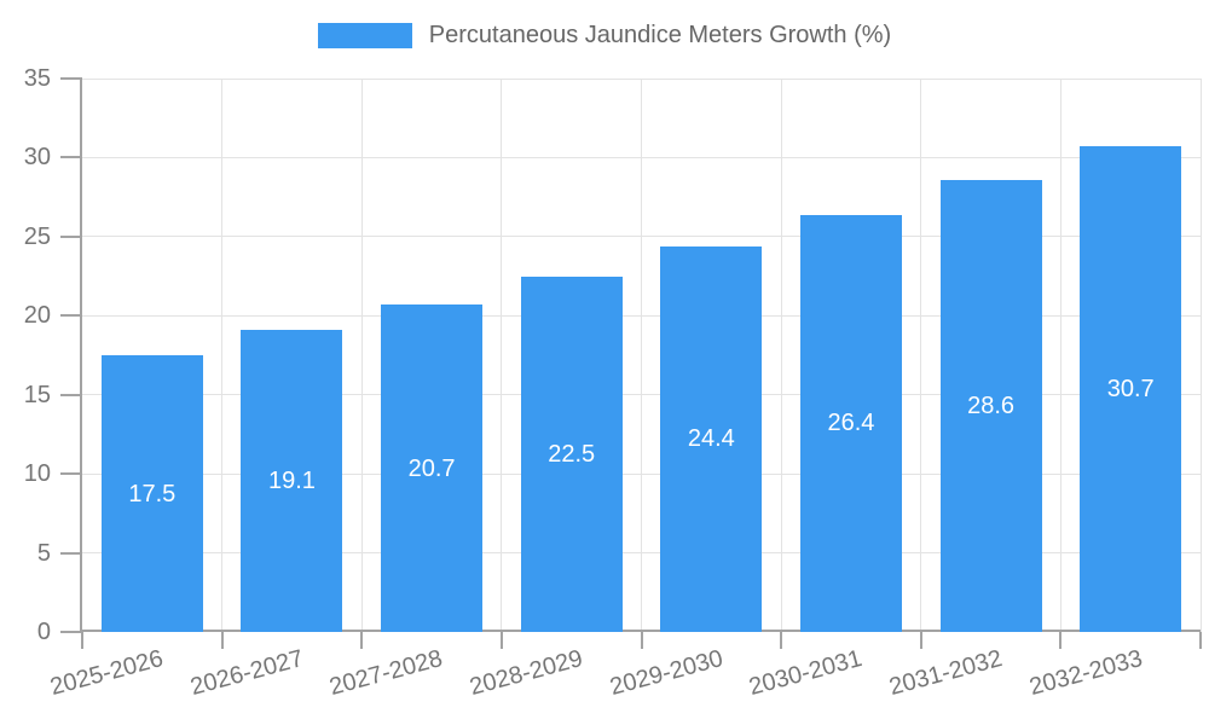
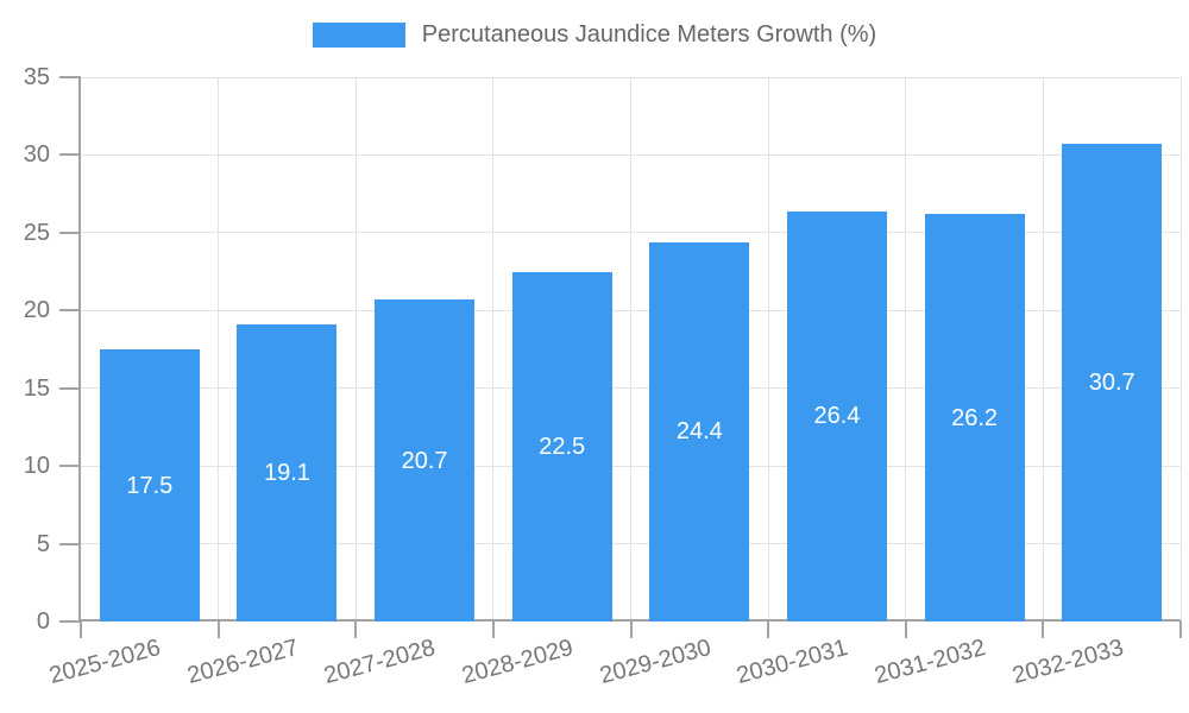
2031-2032: 28.6 -> 26.2
